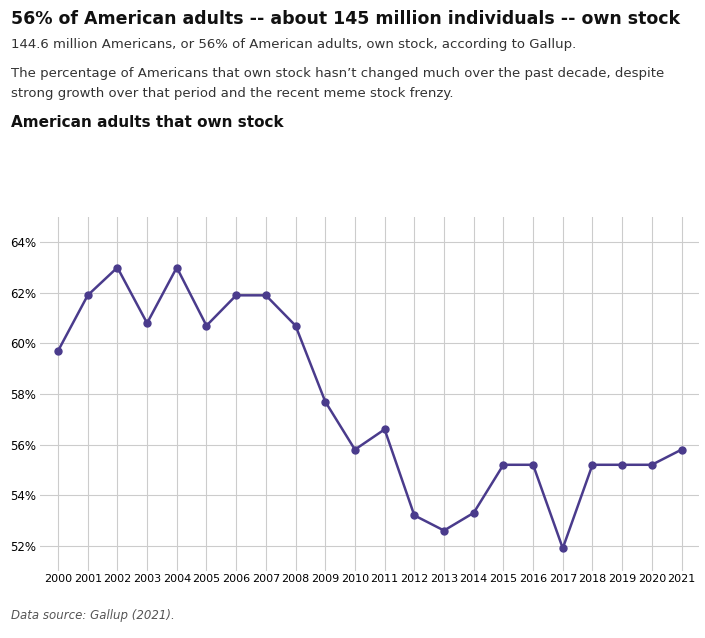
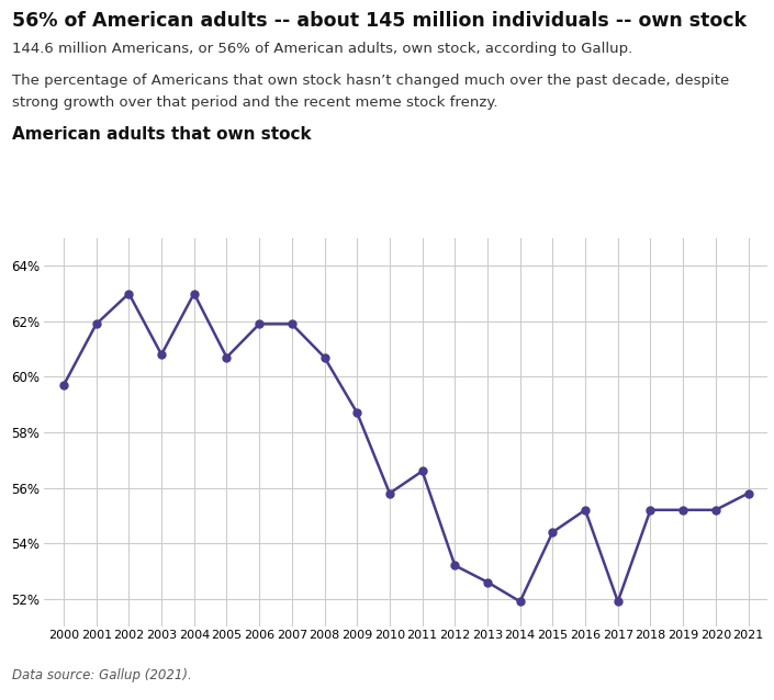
2009: 57.7% -> 58.7%
2014: 53.3% -> 51.9%
2015: 55.2% -> 54.4%
